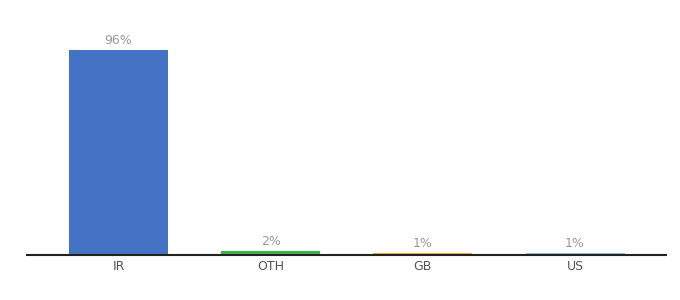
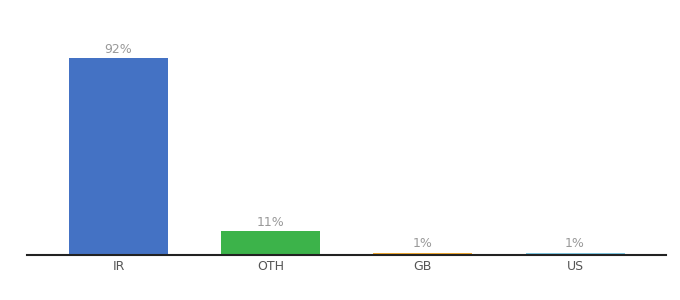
IR: 96% -> 92%
OTH: 2% -> 11%
